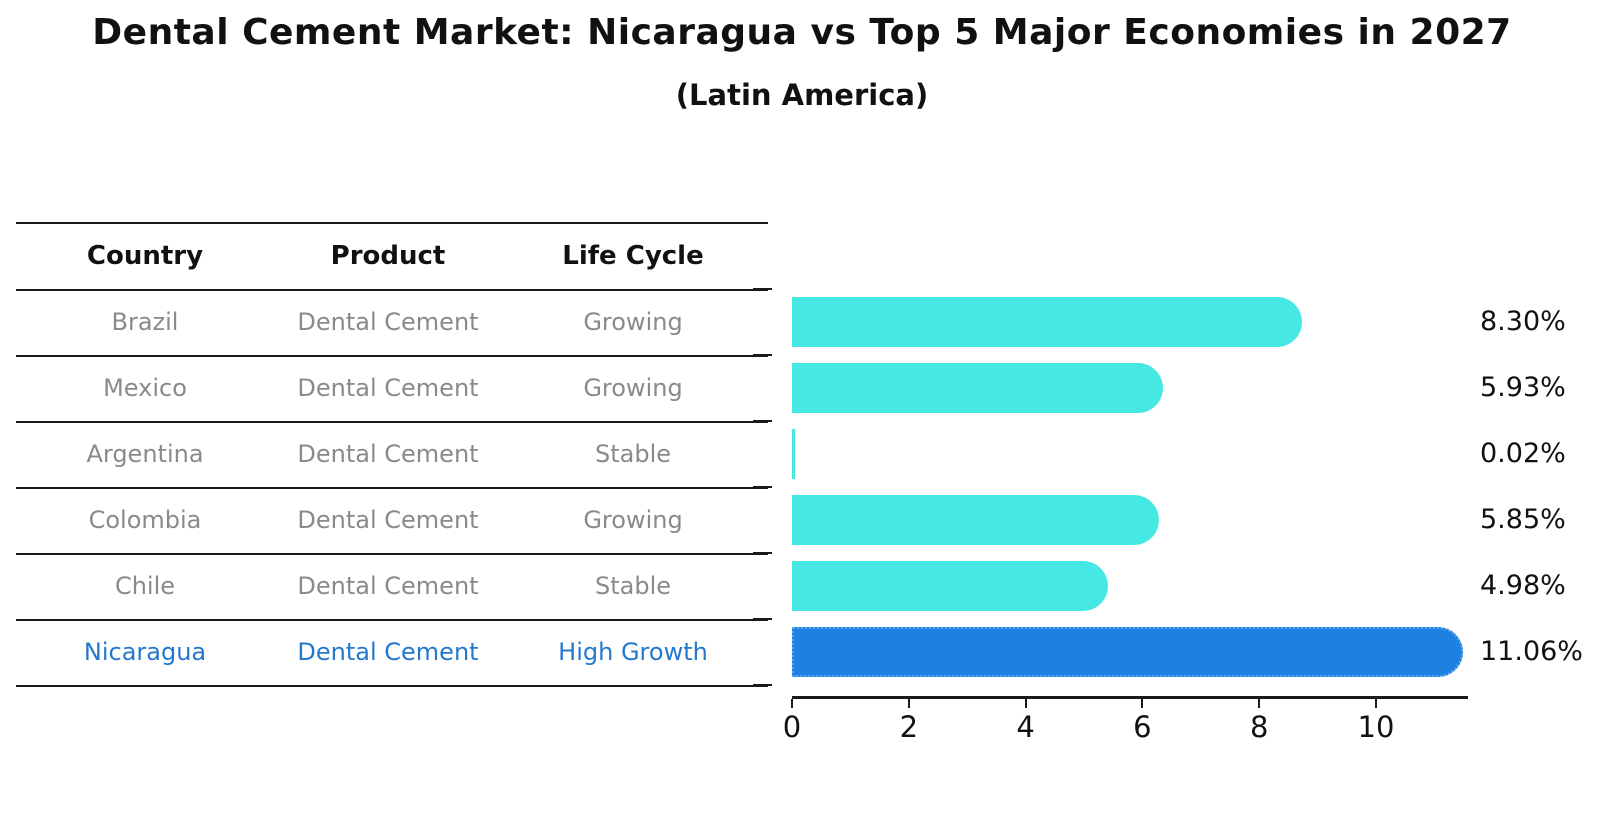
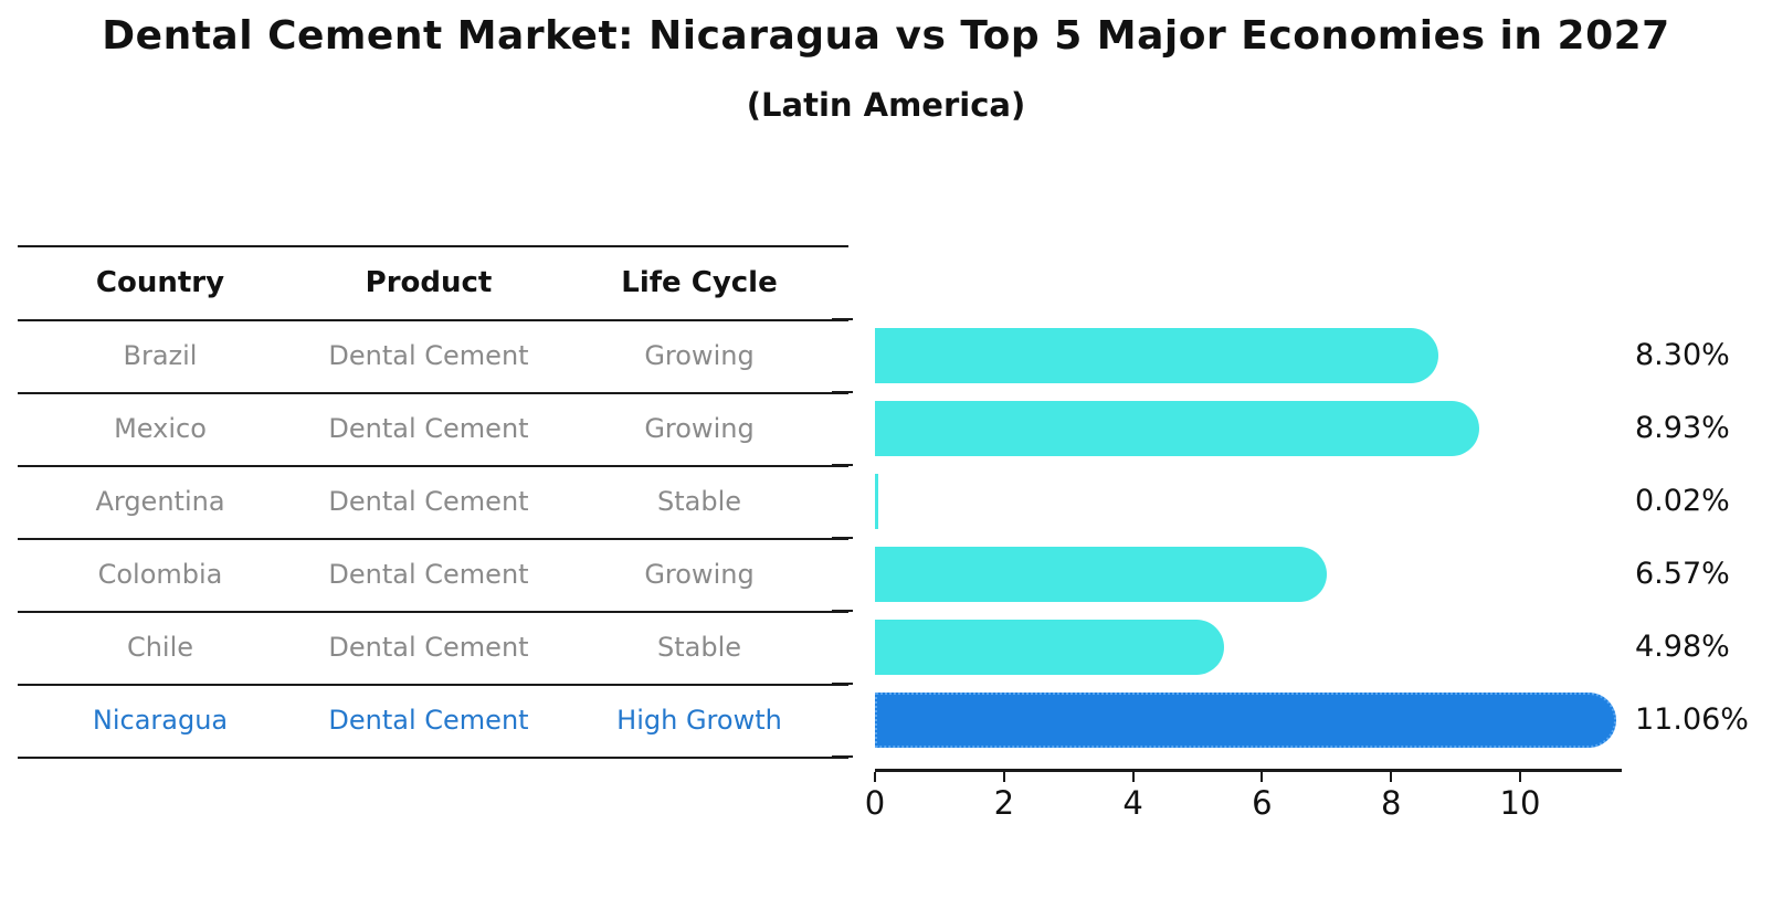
Mexico: 5.93% -> 8.93%
Colombia: 5.85% -> 6.57%
